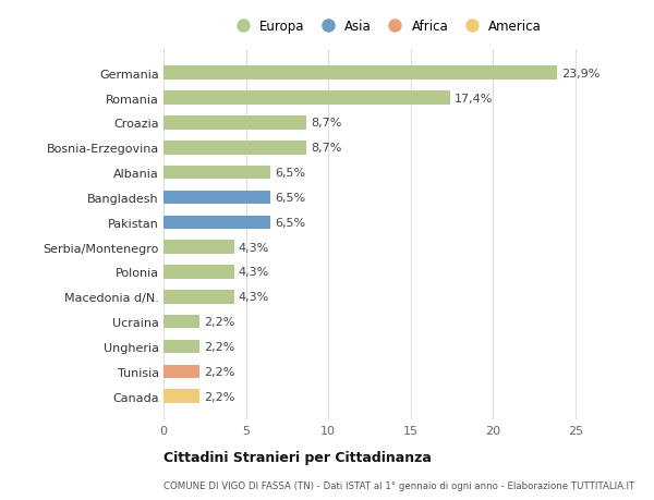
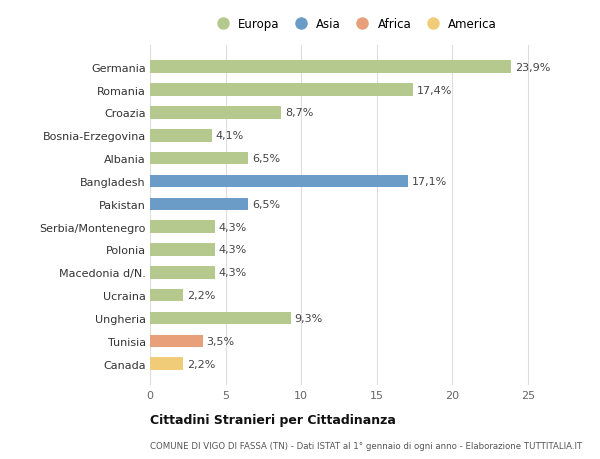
Bosnia-Erzegovina: 8,7% -> 4,1%
Bangladesh: 6,5% -> 17,1%
Ungheria: 2,2% -> 9,3%
Tunisia: 2,2% -> 3,5%
